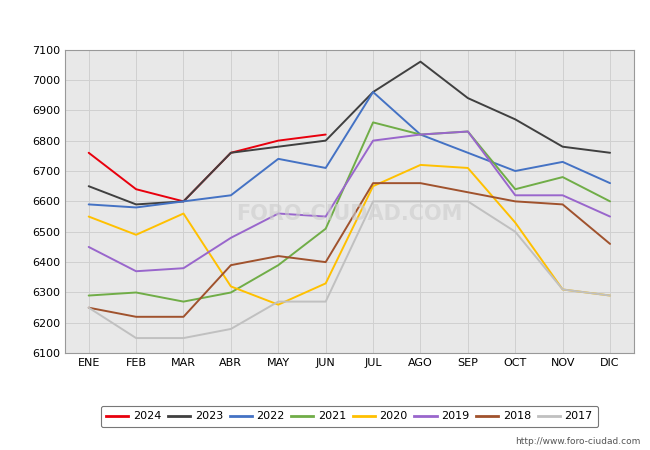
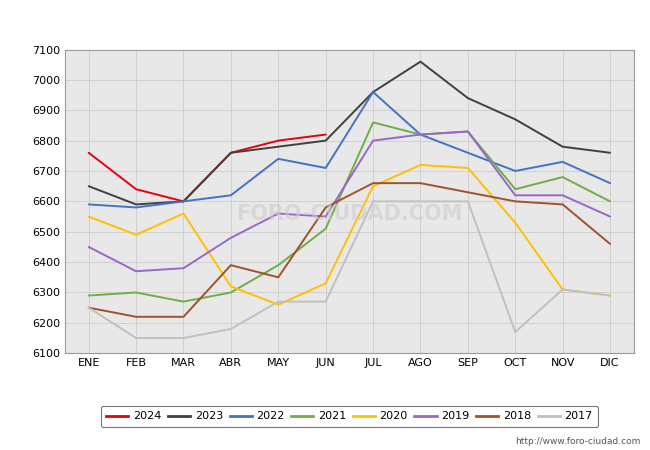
2018/MAY: 6420 -> 6350
2018/JUN: 6400 -> 6580
2017/OCT: 6500 -> 6170
